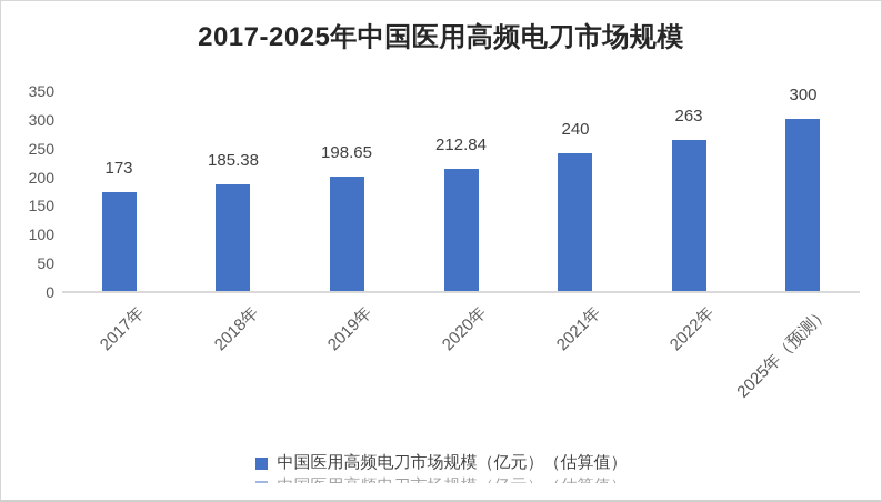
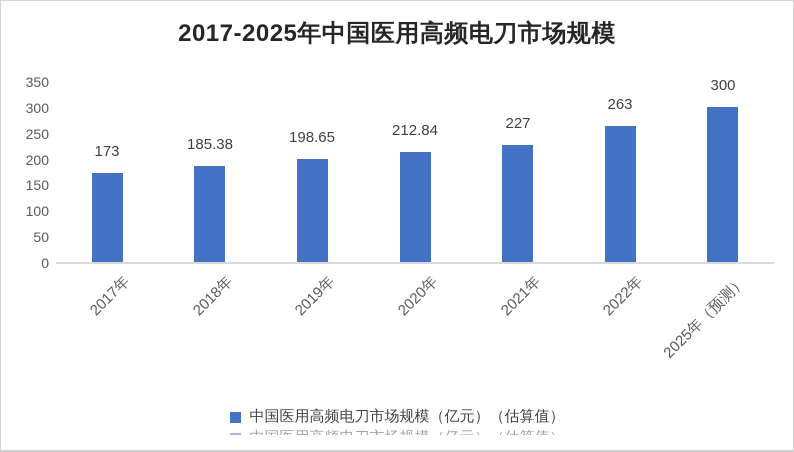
2021年: 240 -> 227
